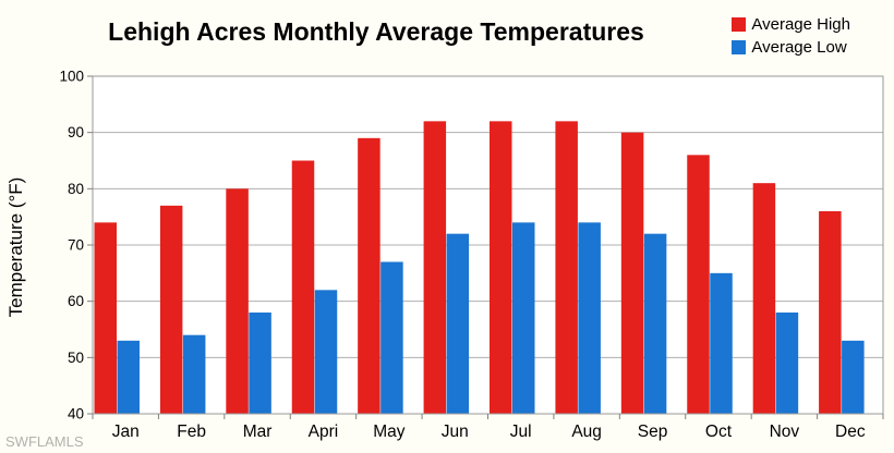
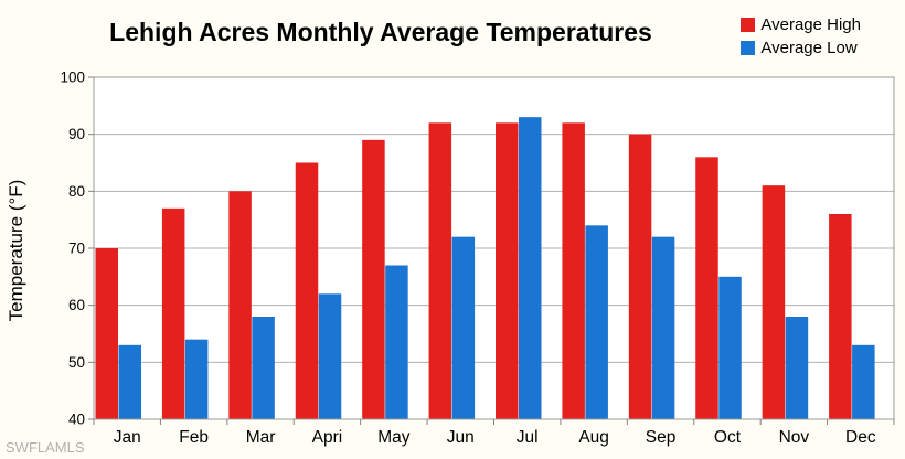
Average High/Jan: 74 -> 70
Average Low/Jul: 74 -> 93
